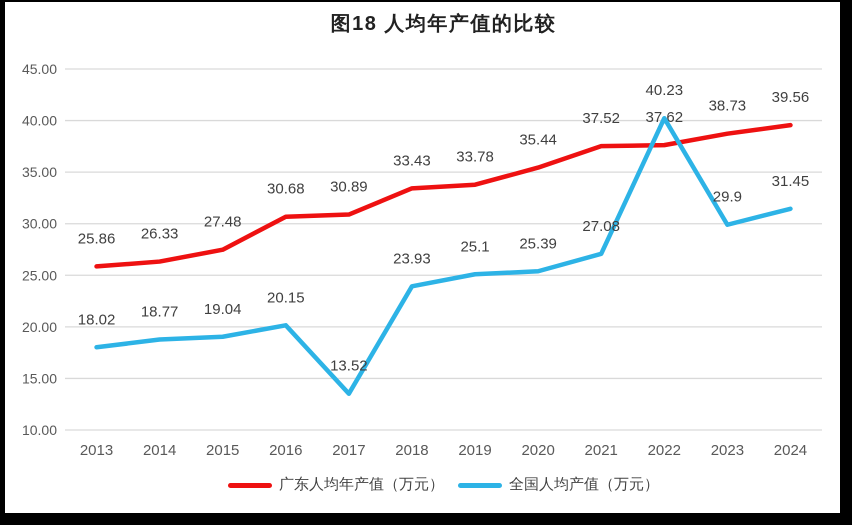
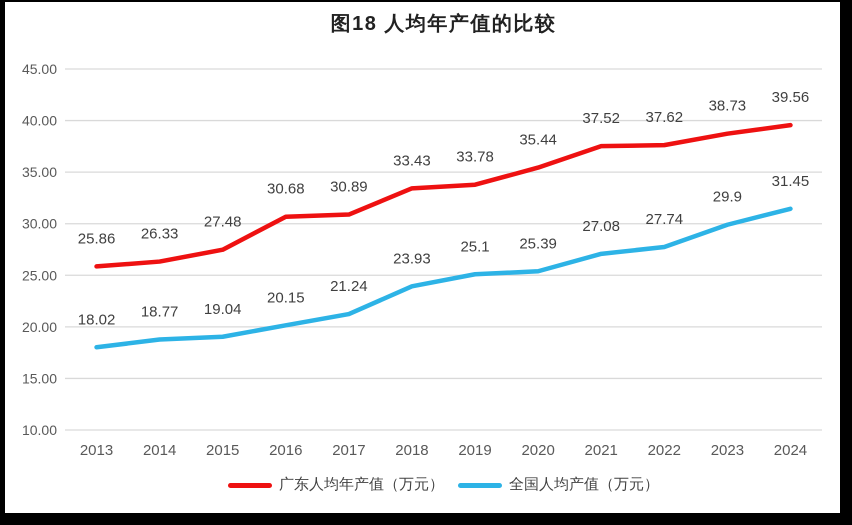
全国人均产值（万元）/2017: 13.52 -> 21.24
全国人均产值（万元）/2022: 40.23 -> 27.74
